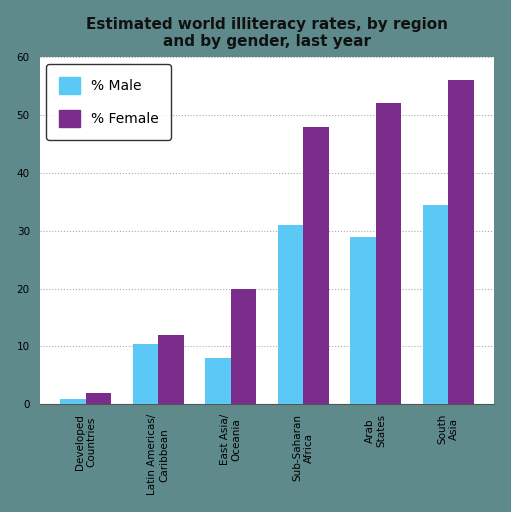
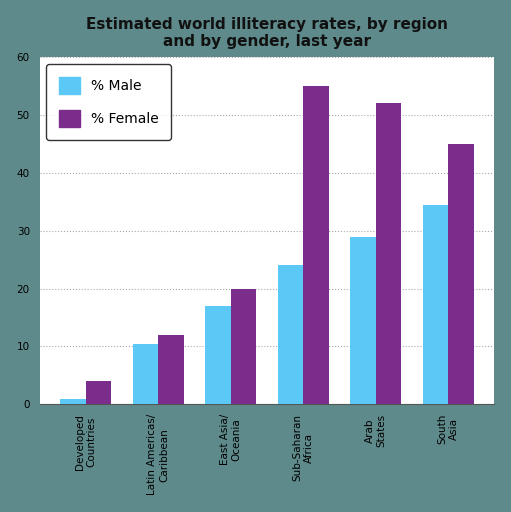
% Female/Developed Countries: 2 -> 4
% Male/East Asia/ Oceania: 8.0 -> 17.0
% Male/Sub-Saharan Africa: 31.0 -> 24.0
% Female/Sub-Saharan Africa: 48 -> 55
% Female/South Asia: 56 -> 45
